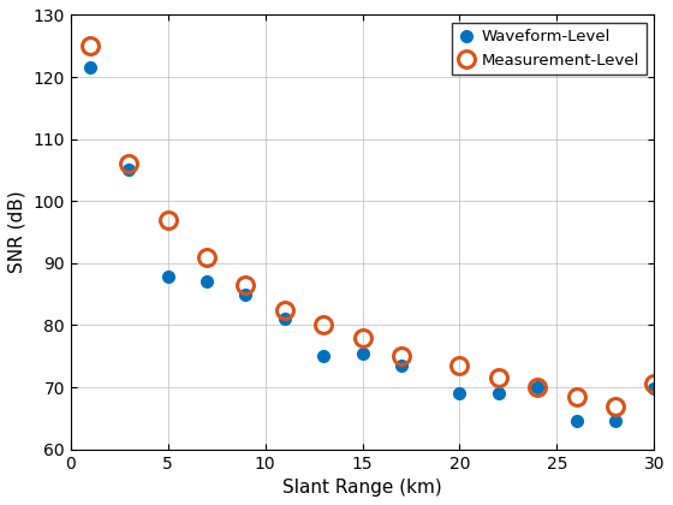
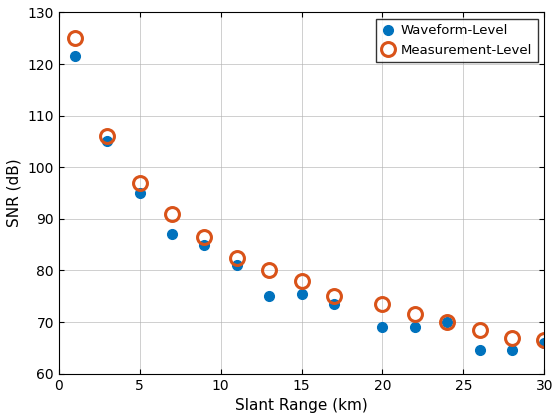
Waveform-Level/5: 87.8 -> 95.0
Waveform-Level/30: 69.8 -> 66.0
Measurement-Level/30: 70.6 -> 66.5
